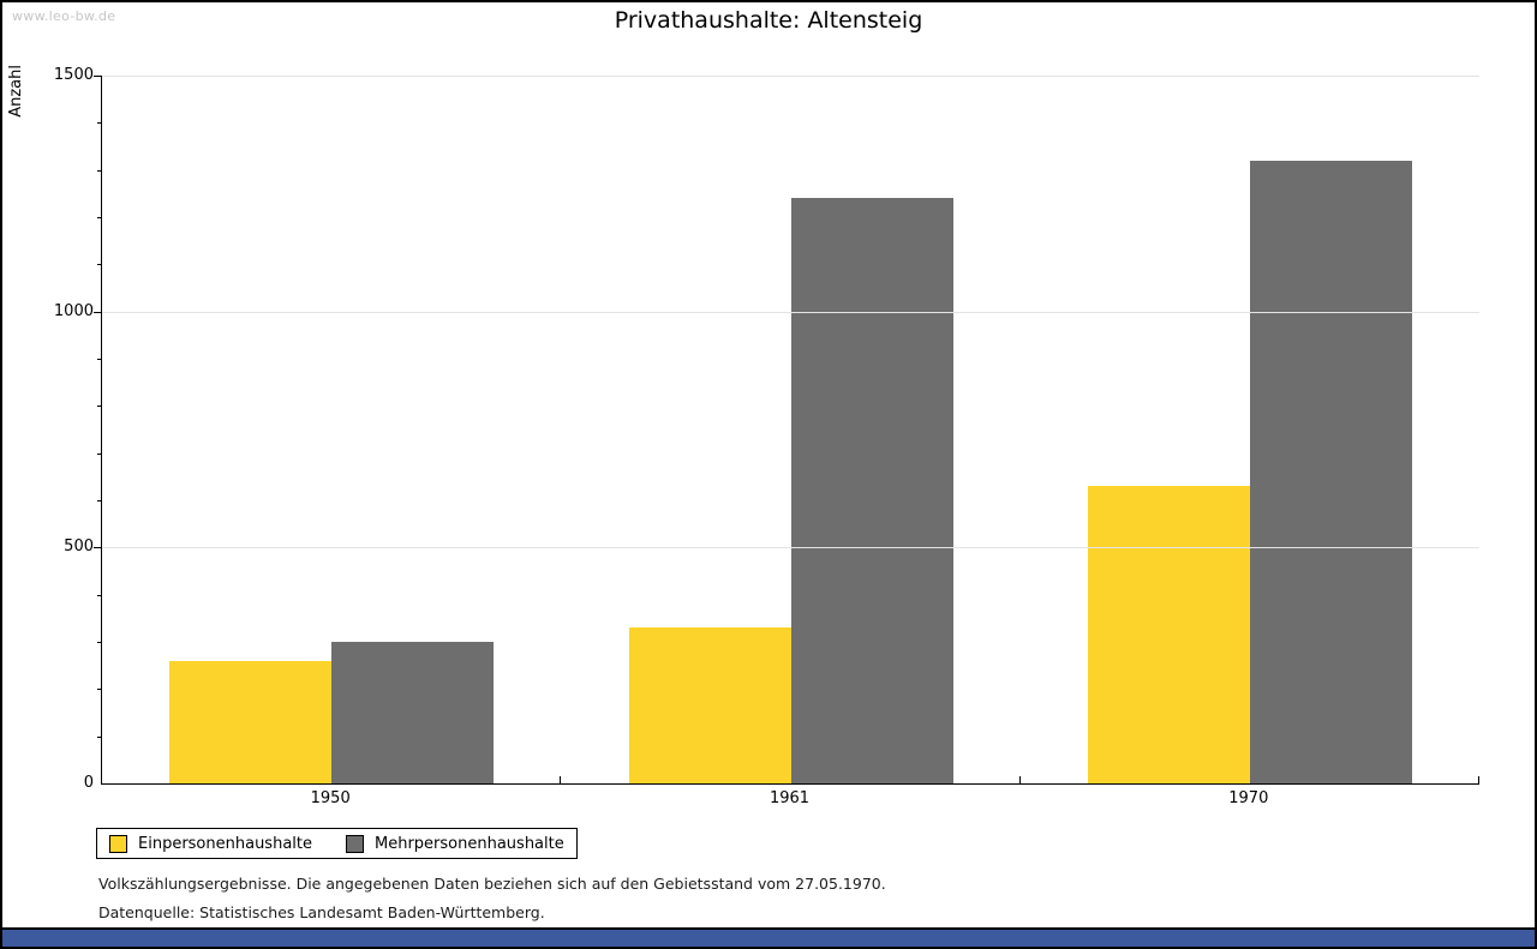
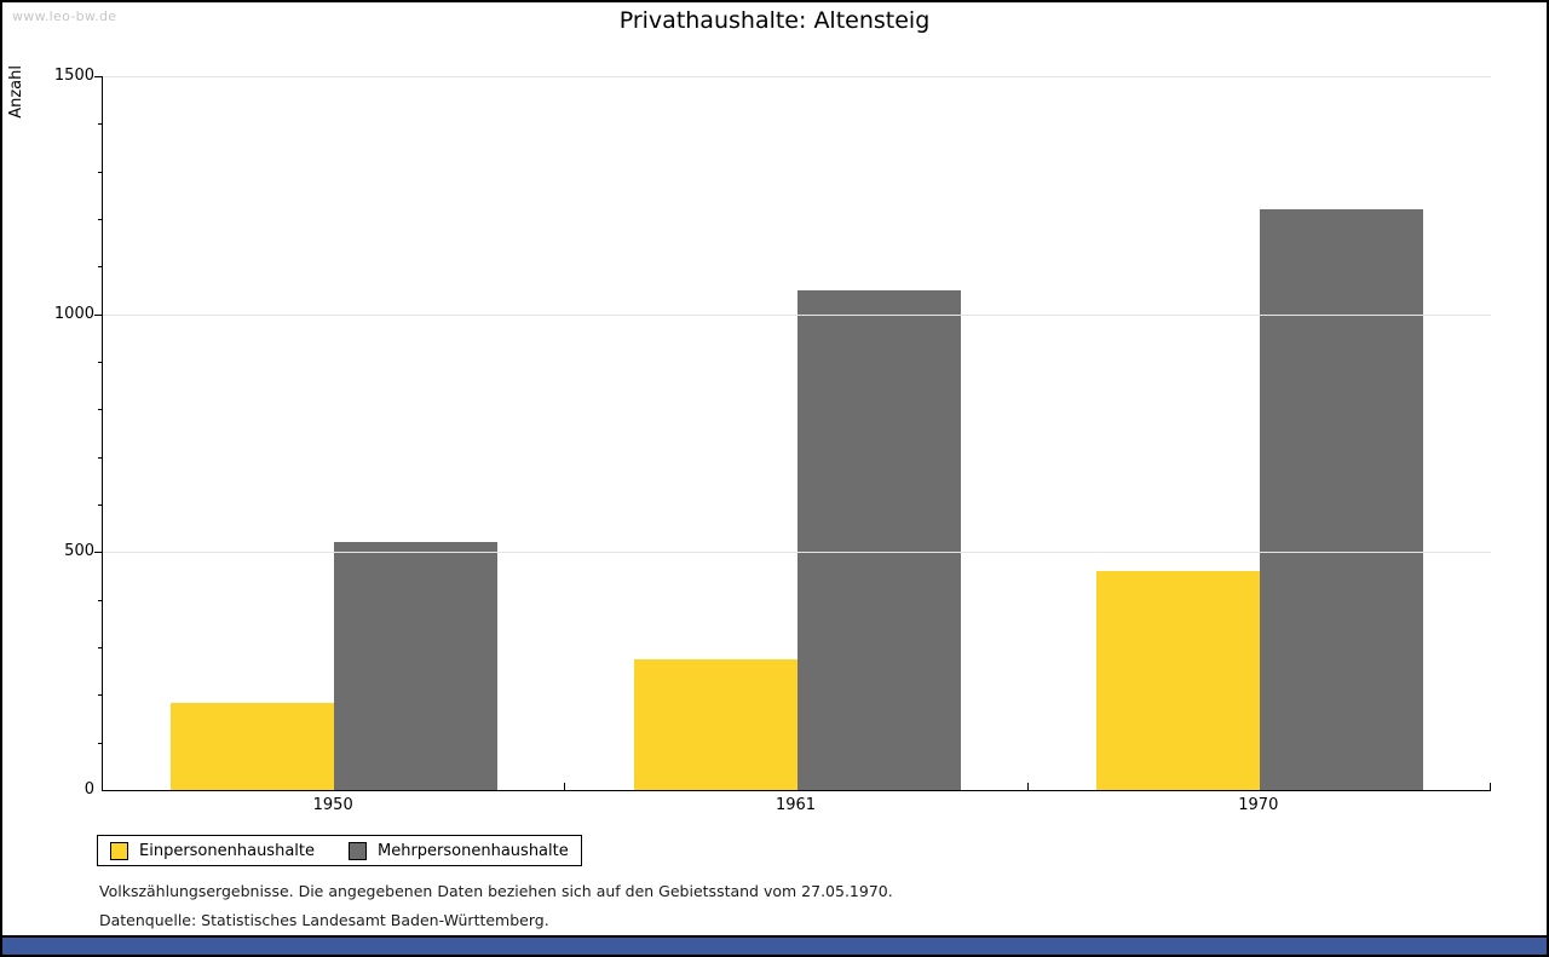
Einpersonenhaushalte/1950: 260 -> 180
Mehrpersonenhaushalte/1950: 300 -> 520
Einpersonenhaushalte/1961: 330 -> 280
Mehrpersonenhaushalte/1961: 1240 -> 1050
Einpersonenhaushalte/1970: 630 -> 460
Mehrpersonenhaushalte/1970: 1320 -> 1220
